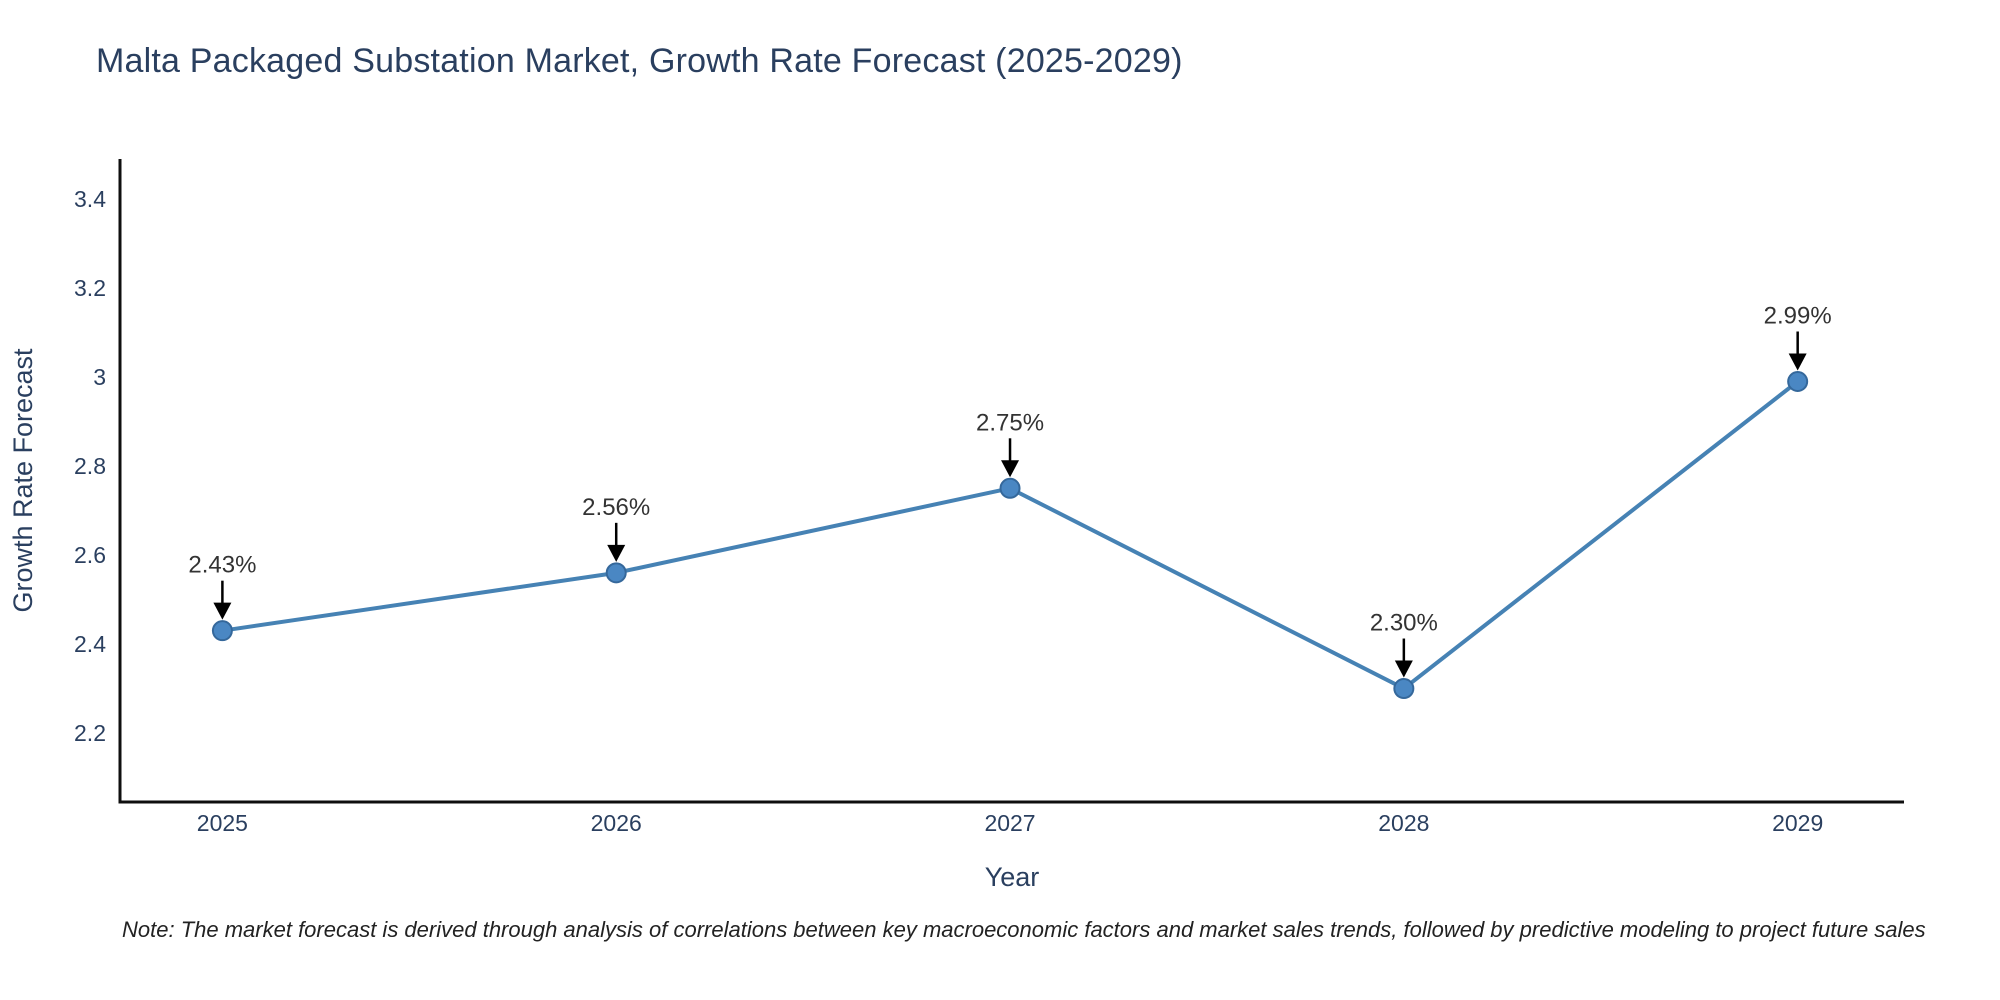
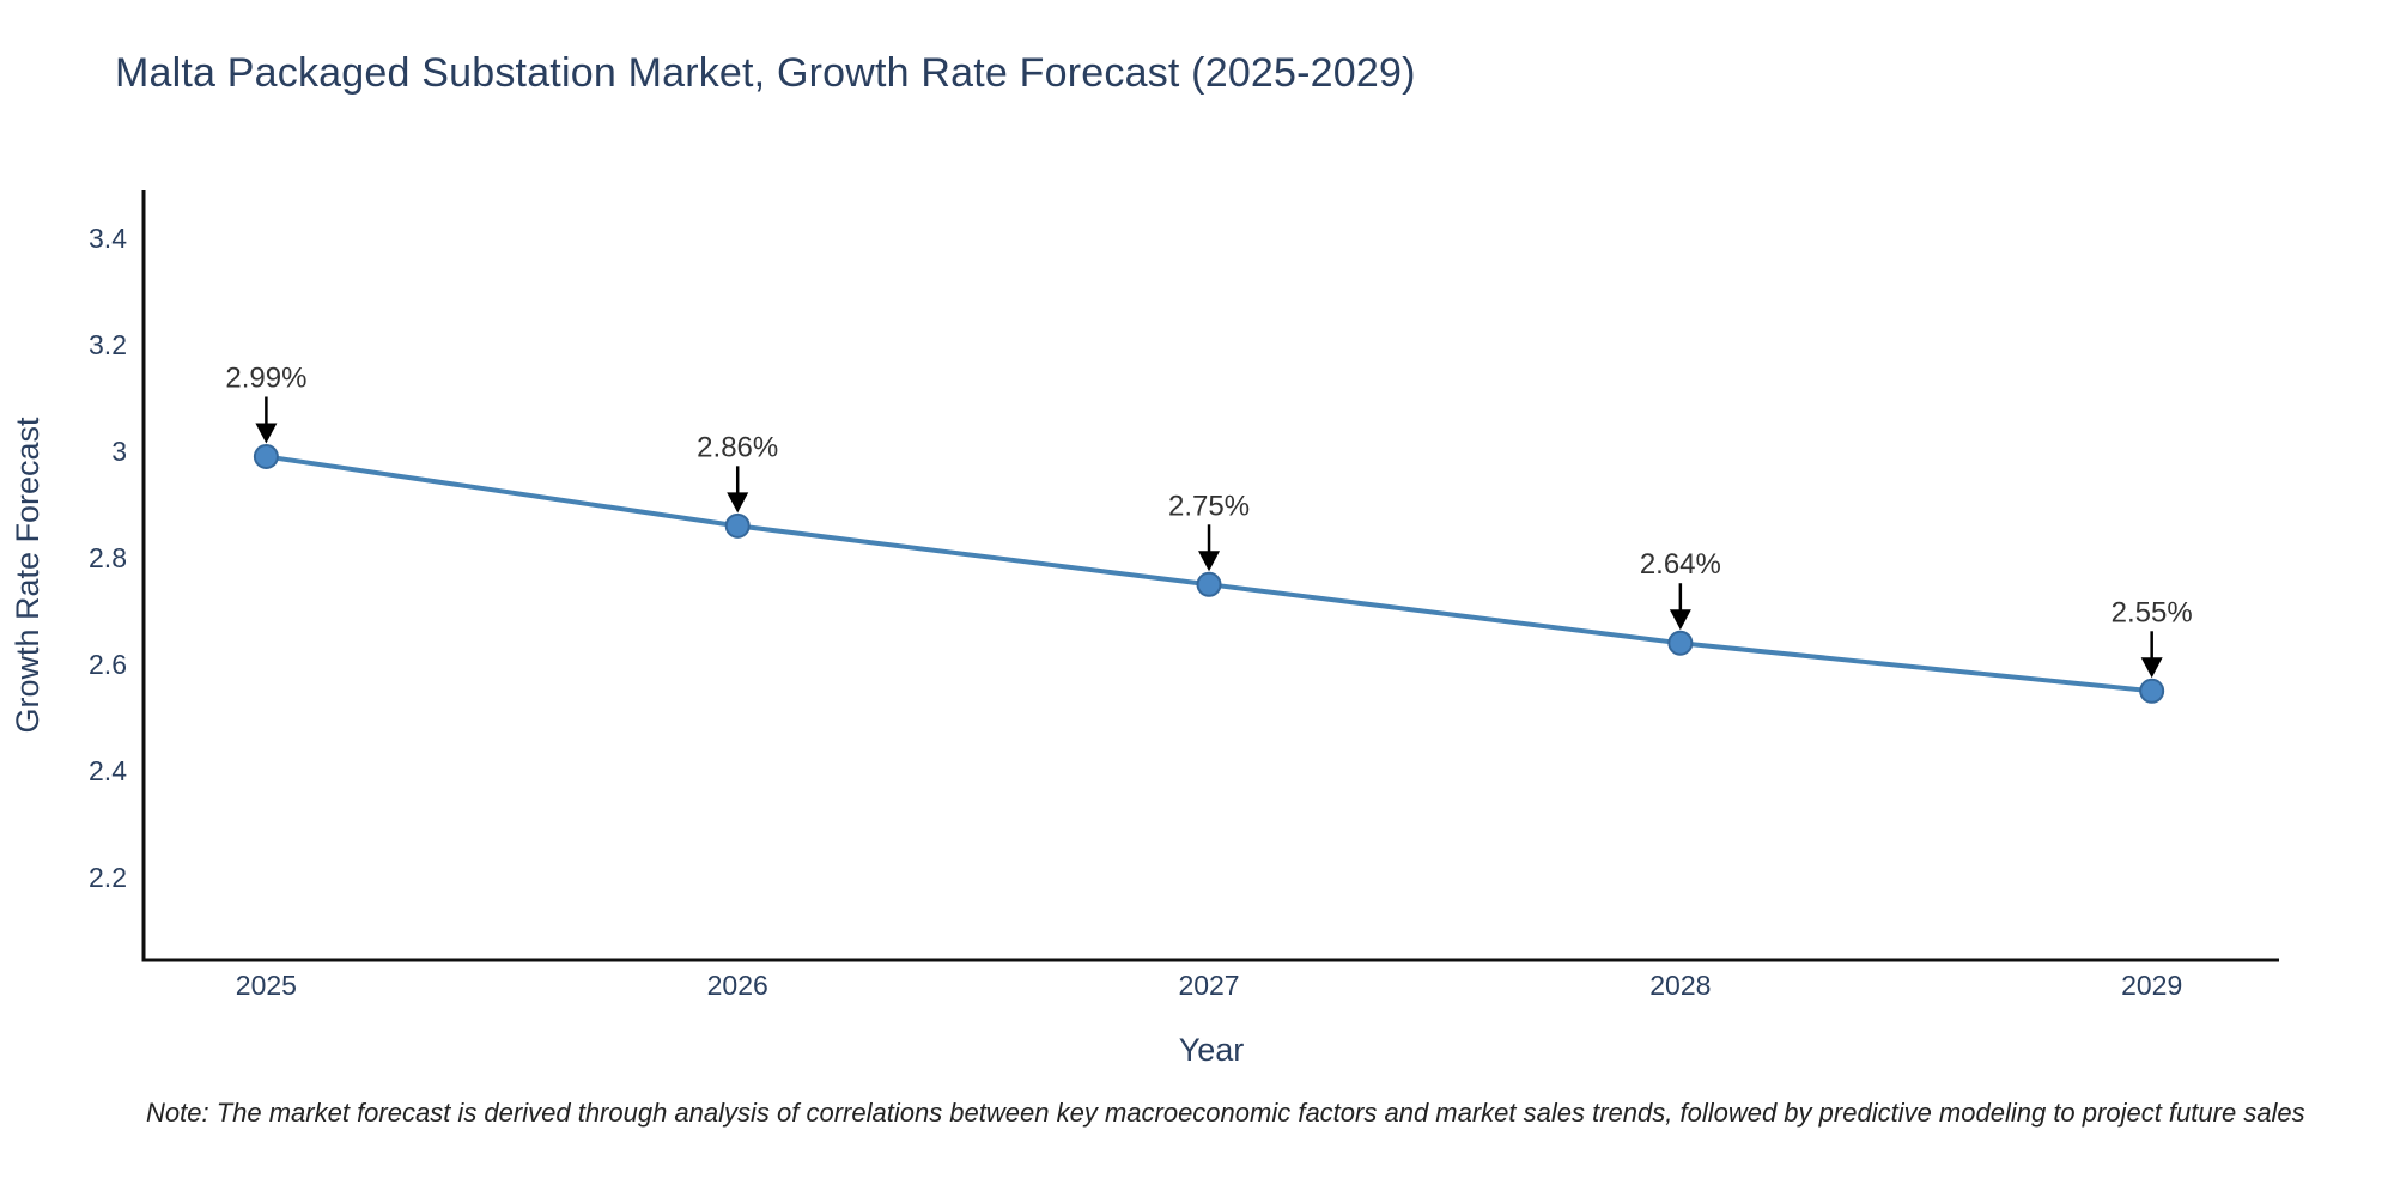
2025: 2.43% -> 2.99%
2026: 2.56% -> 2.86%
2028: 2.30% -> 2.64%
2029: 2.99% -> 2.55%
